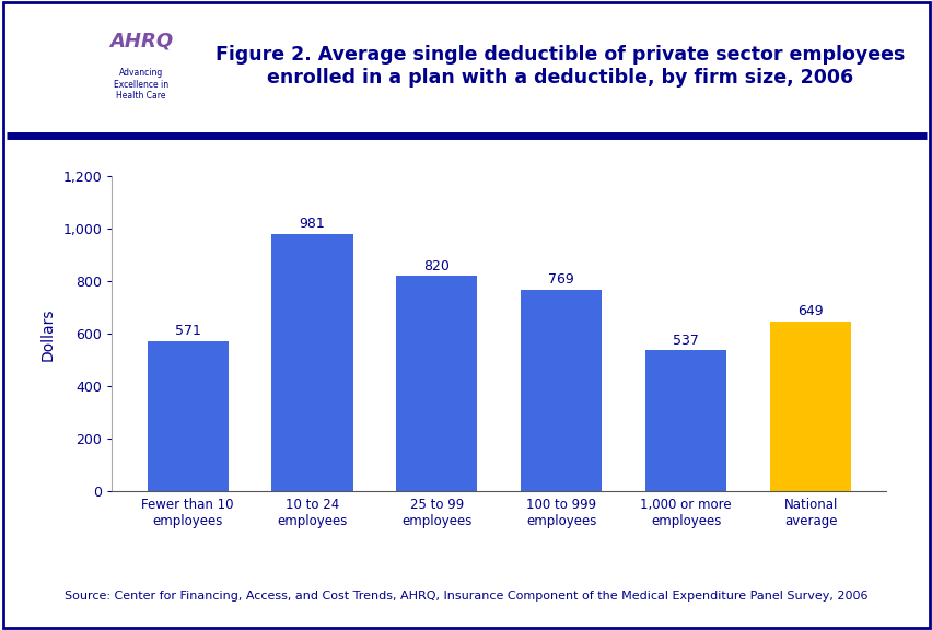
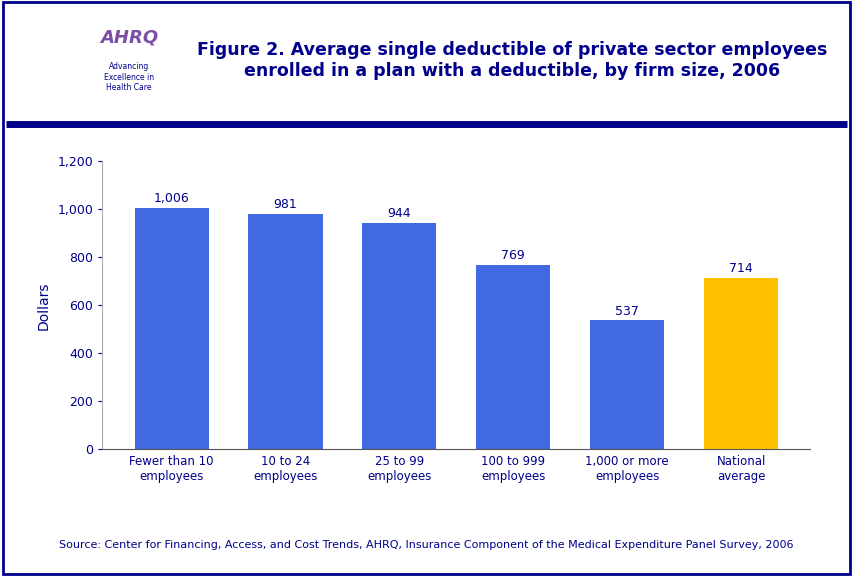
Fewer than 10 employees: 571 -> 1,006
25 to 99 employees: 820 -> 944
National average: 649 -> 714
